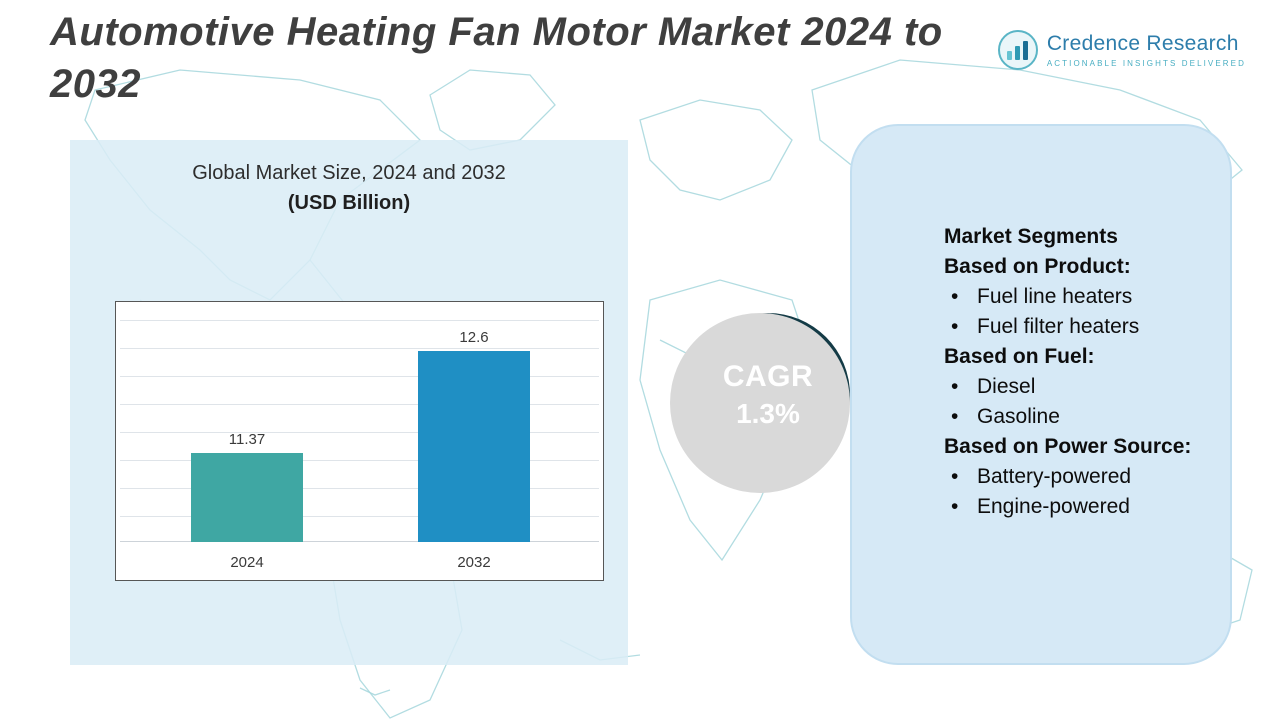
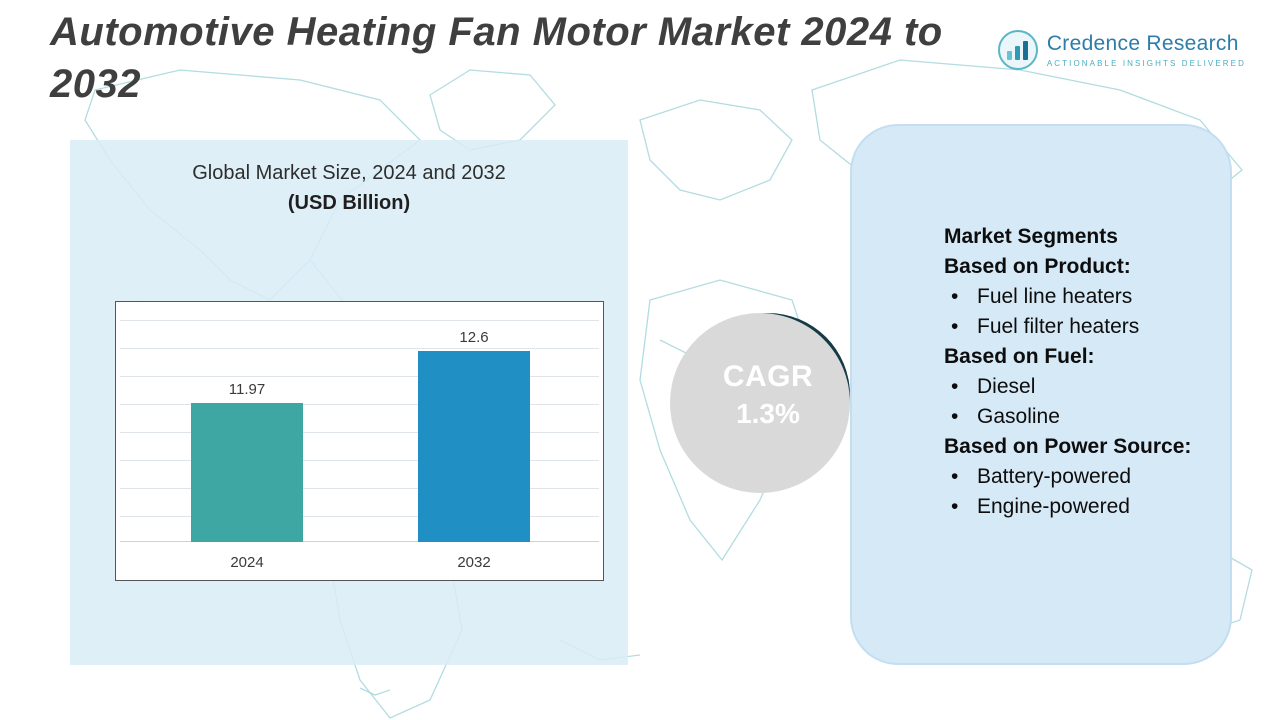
2024: 11.37 -> 11.97
